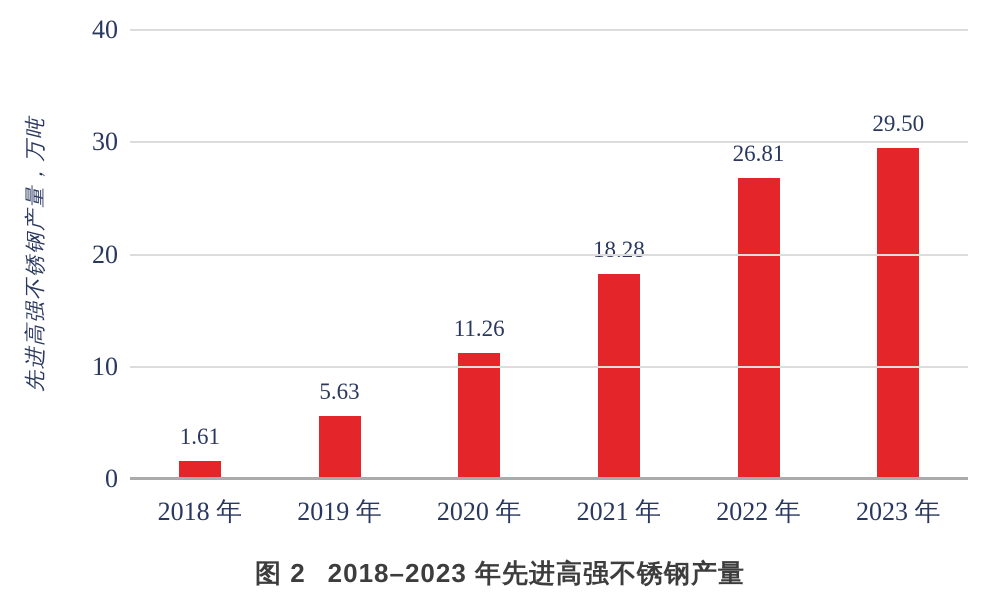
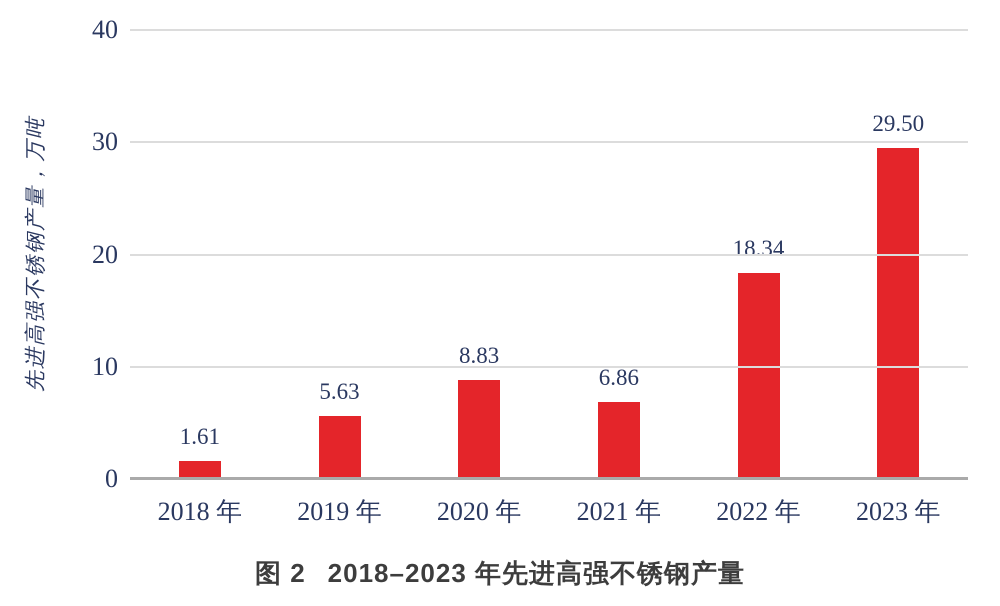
2020 年: 11.26 -> 8.83
2021 年: 18.28 -> 6.86
2022 年: 26.81 -> 18.34
